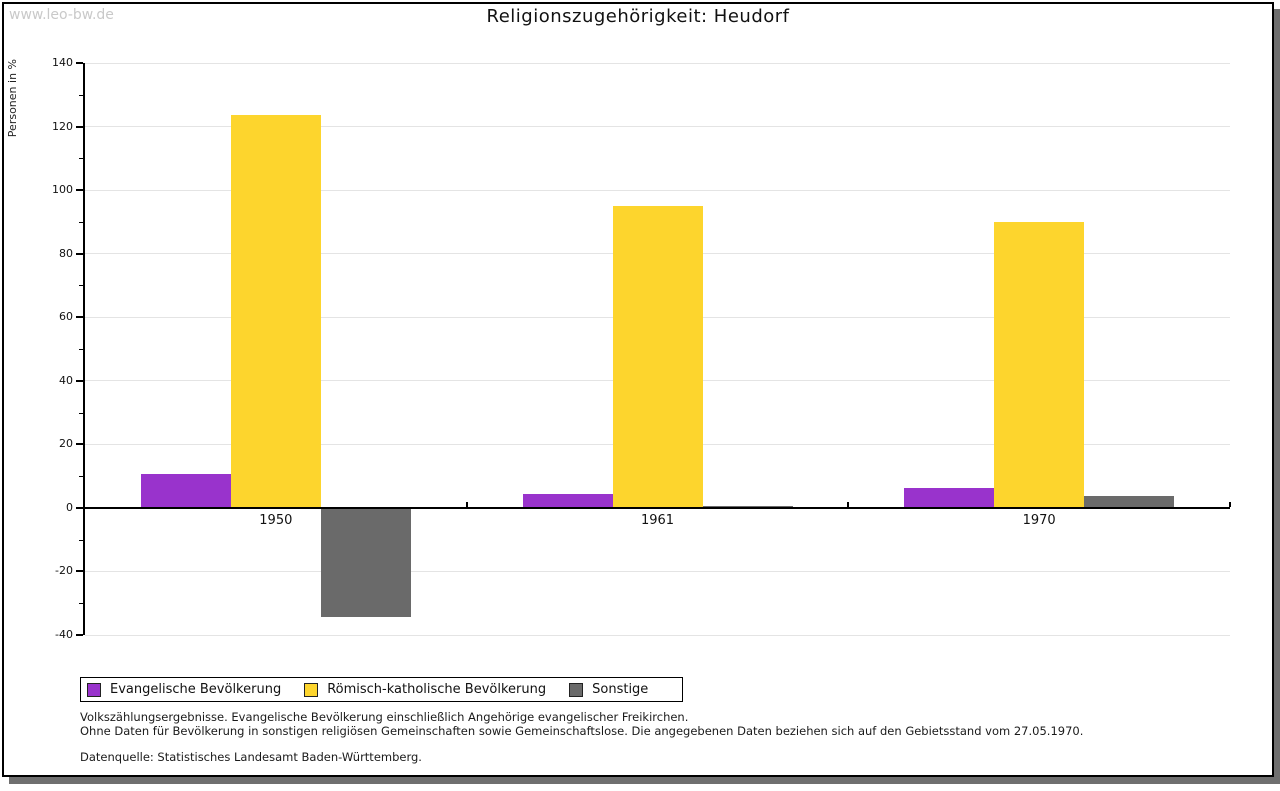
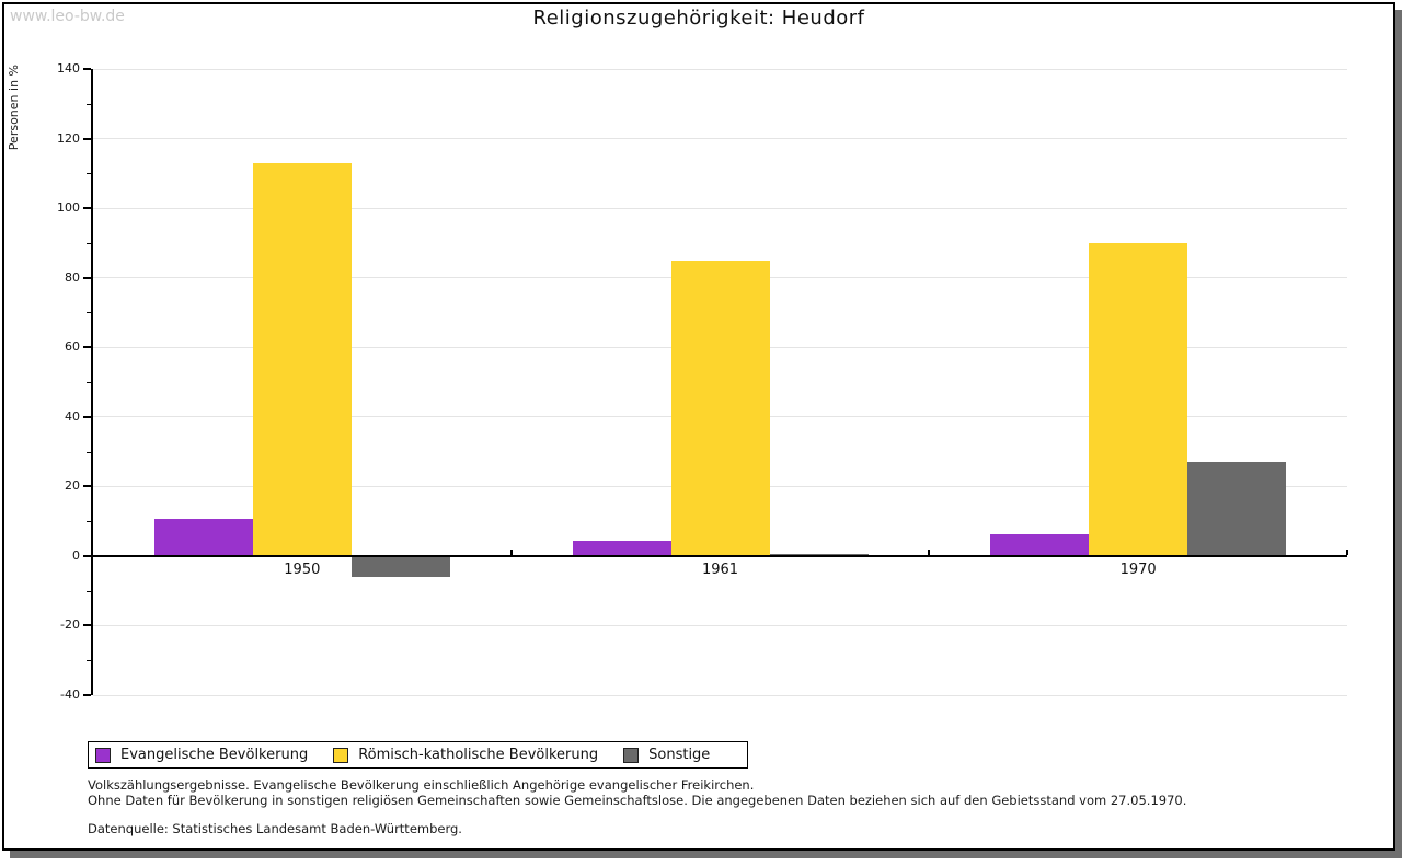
Römisch-katholische Bevölkerung/1950: 124 -> 113
Sonstige/1950: -34 -> -6
Römisch-katholische Bevölkerung/1961: 95 -> 85
Sonstige/1970: 4 -> 27
